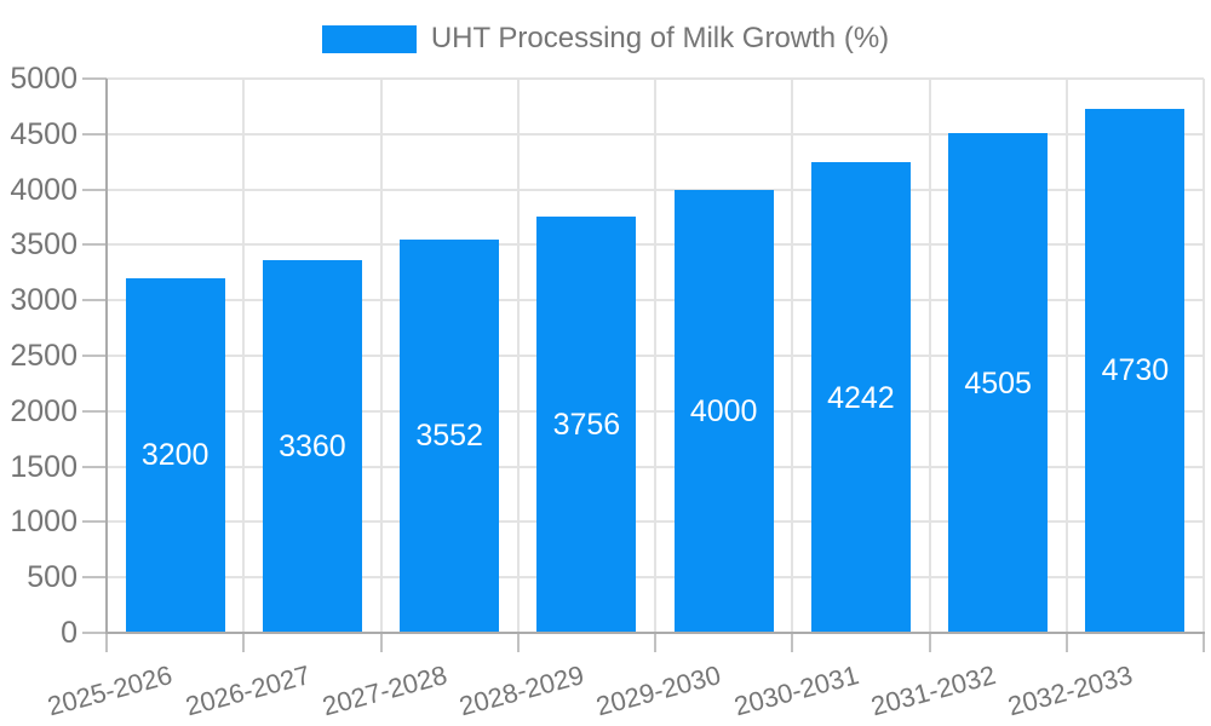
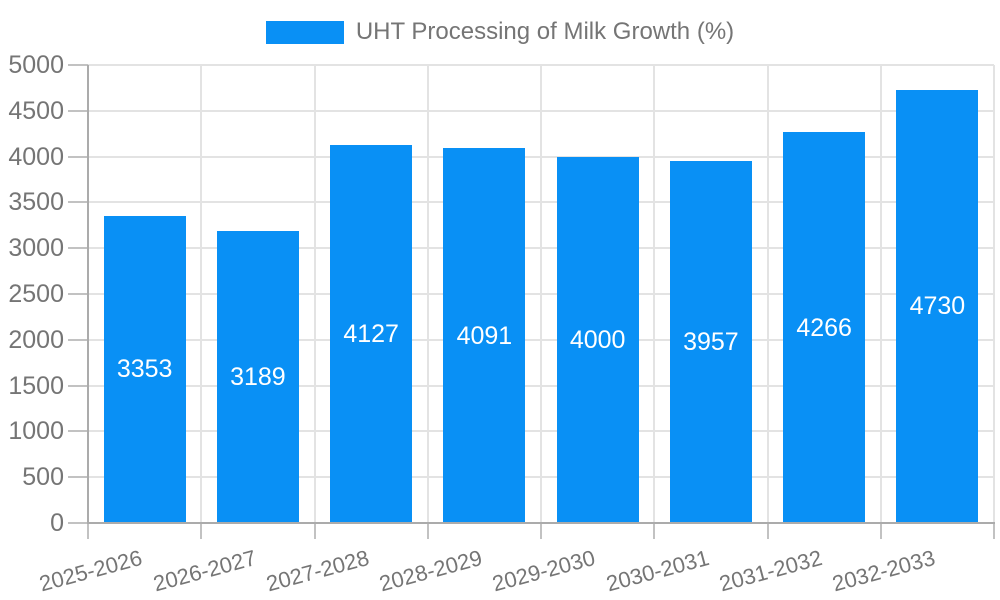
2025-2026: 3200 -> 3353
2026-2027: 3360 -> 3189
2027-2028: 3552 -> 4127
2028-2029: 3756 -> 4091
2030-2031: 4242 -> 3957
2031-2032: 4505 -> 4266
